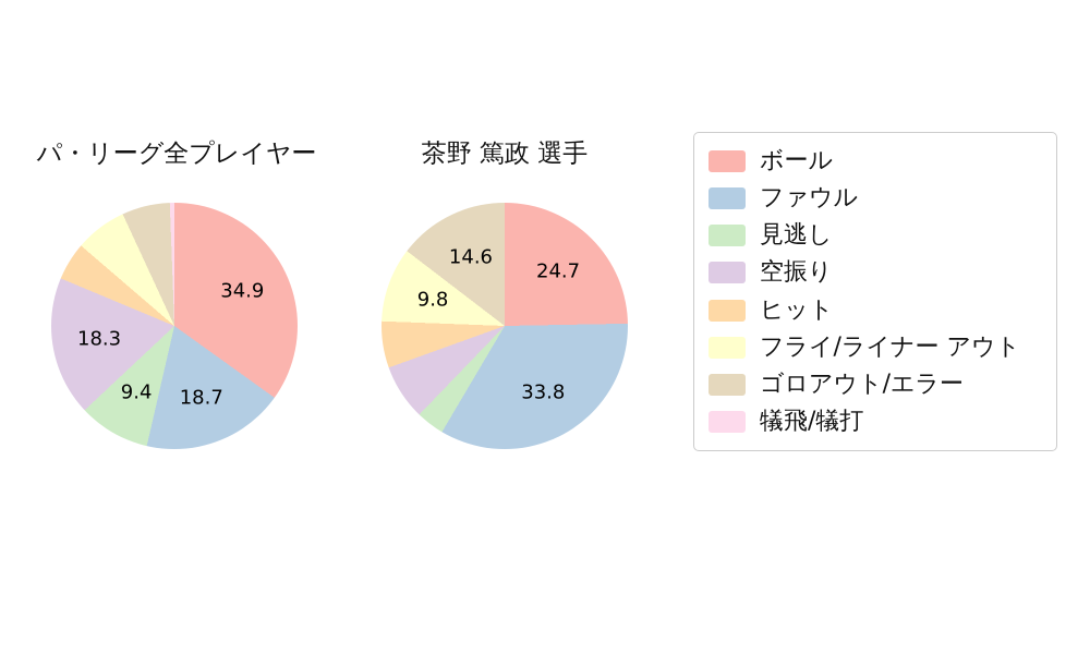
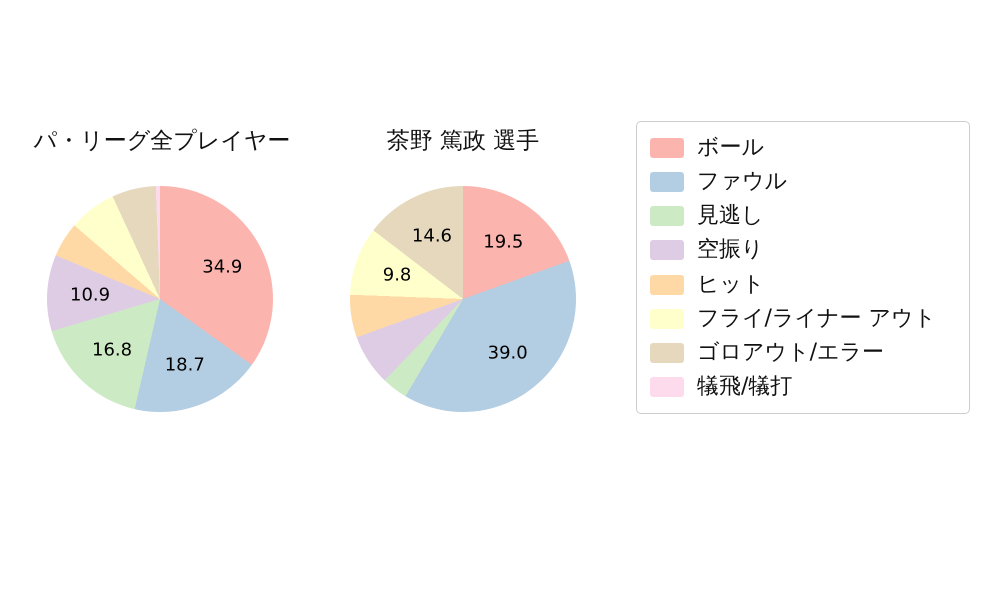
パ・リーグ全プレイヤー/見逃し: 9.4 -> 16.8
パ・リーグ全プレイヤー/空振り: 18.3 -> 10.9
茶野 篤政 選手/ボール: 24.7 -> 19.5
茶野 篤政 選手/ファウル: 33.8 -> 39.0
